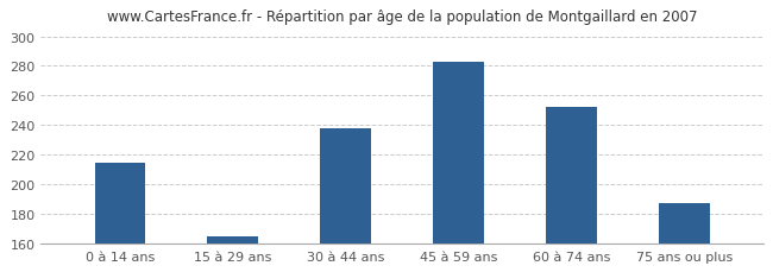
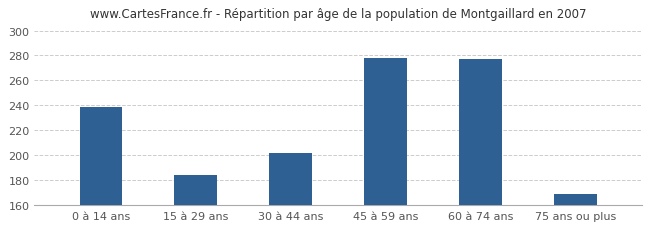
0 à 14 ans: 215 -> 239
15 à 29 ans: 165 -> 184
30 à 44 ans: 238 -> 202
45 à 59 ans: 283 -> 278
60 à 74 ans: 252 -> 277
75 ans ou plus: 187 -> 169
